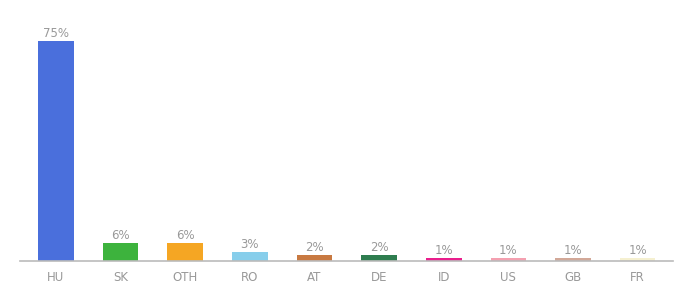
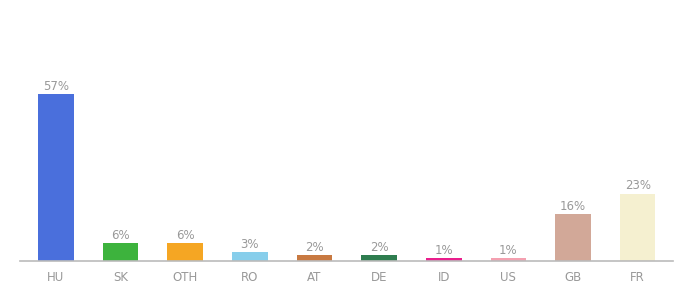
HU: 75% -> 57%
GB: 1% -> 16%
FR: 1% -> 23%
